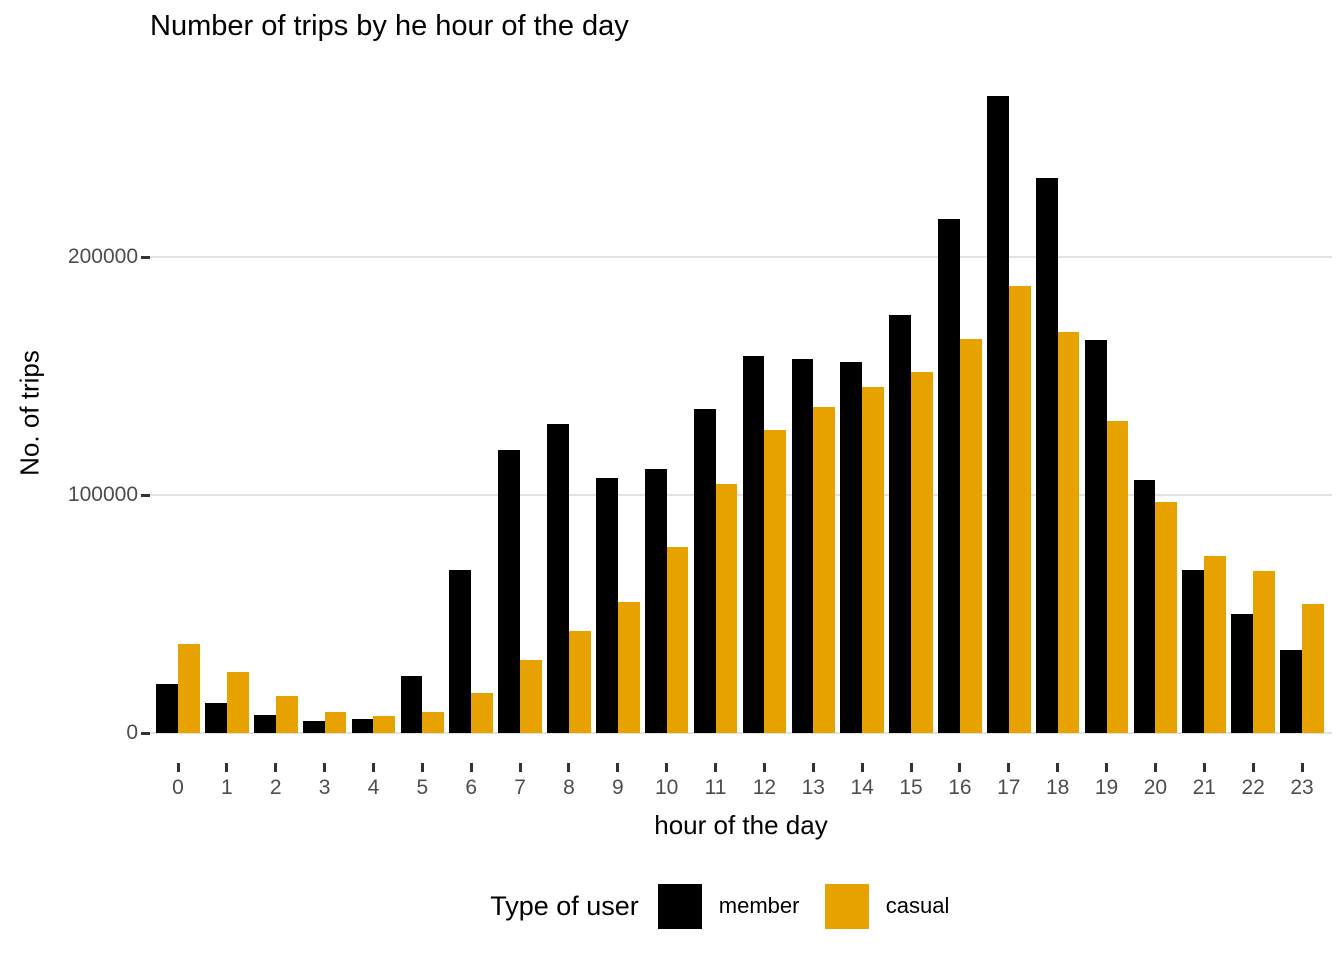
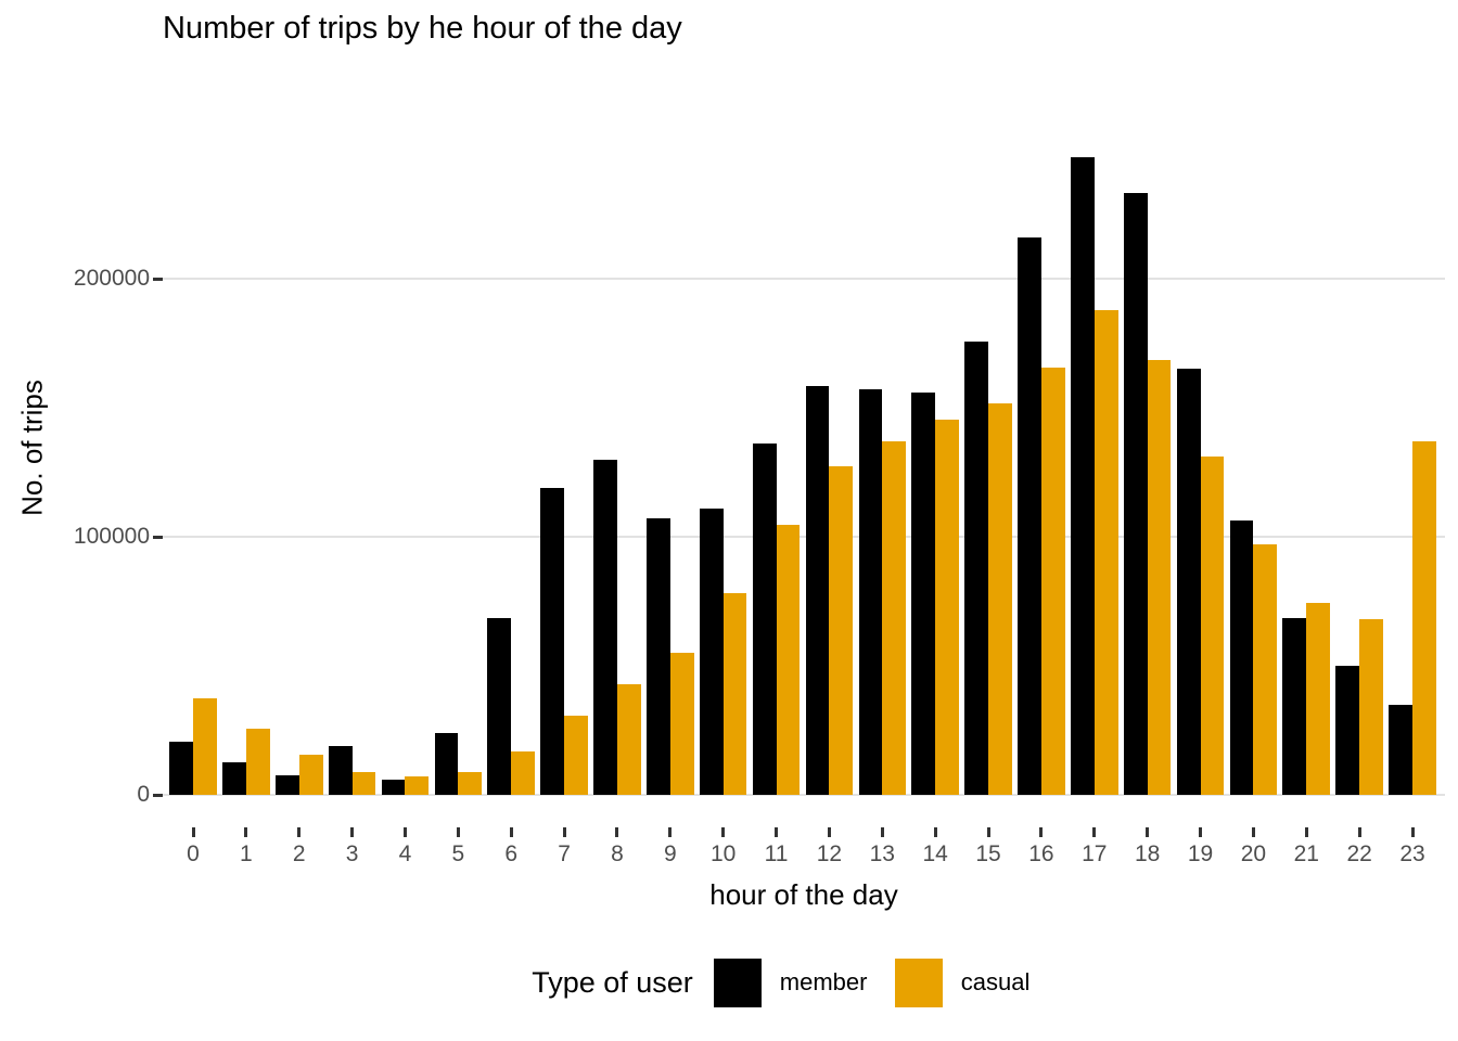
member/3: 5000 -> 19000
member/17: 268000 -> 247000
casual/23: 54000 -> 137000
